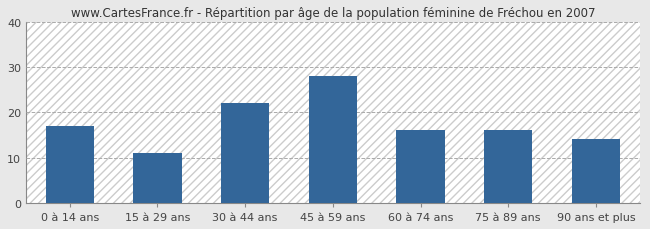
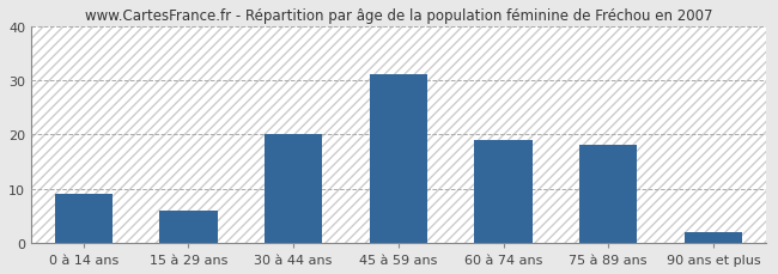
0 à 14 ans: 17 -> 9
15 à 29 ans: 11 -> 6
30 à 44 ans: 22 -> 20
45 à 59 ans: 28 -> 31
60 à 74 ans: 16 -> 19
75 à 89 ans: 16 -> 18
90 ans et plus: 14 -> 2
